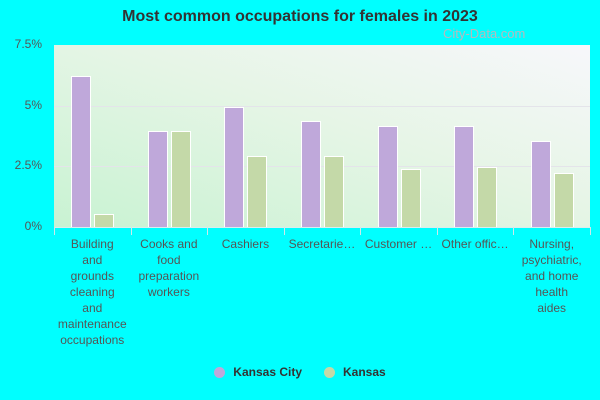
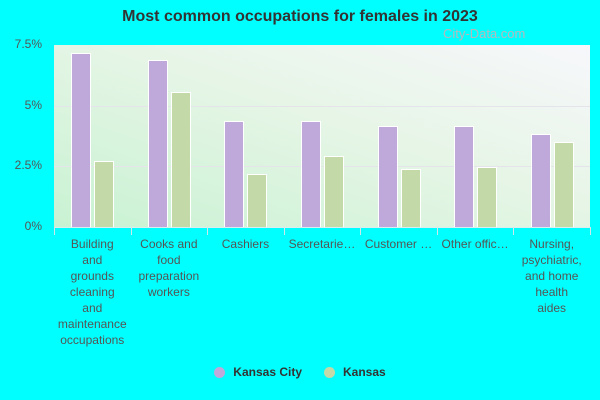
Kansas City/Building and grounds cleaning and maintenance occupations: 6.2% -> 7.2%
Kansas/Building and grounds cleaning and maintenance occupations: 0.5% -> 2.7%
Kansas City/Cooks and food preparation workers: 3.9% -> 6.9%
Kansas/Cooks and food preparation workers: 3.9% -> 5.5%
Kansas City/Cashiers: 4.9% -> 4.3%
Kansas/Cashiers: 2.9% -> 2.2%
Kansas City/Nursing, psychiatric, and home health aides: 3.5% -> 3.8%
Kansas/Nursing, psychiatric, and home health aides: 2.2% -> 3.5%
